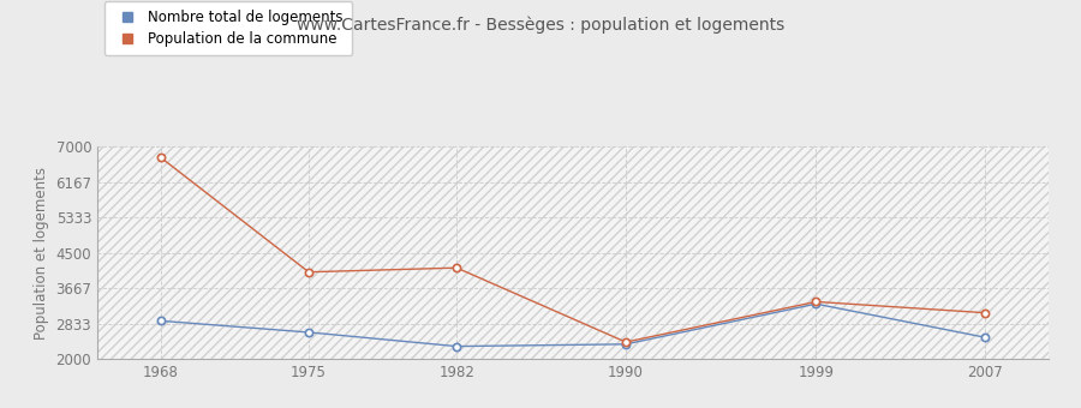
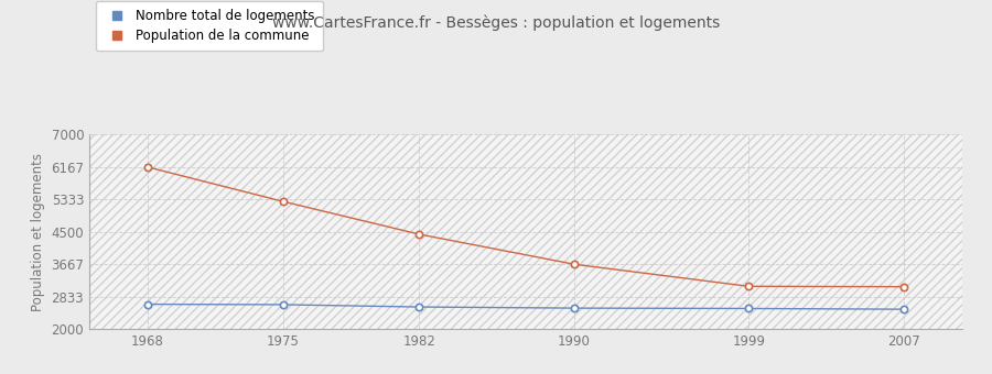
Nombre total de logements/1968: 2900 -> 2640
Population de la commune/1968: 6750 -> 6170
Population de la commune/1975: 4050 -> 5280
Nombre total de logements/1982: 2300 -> 2570
Population de la commune/1982: 4150 -> 4440
Nombre total de logements/1990: 2350 -> 2540
Population de la commune/1990: 2400 -> 3670
Nombre total de logements/1999: 3300 -> 2530
Population de la commune/1999: 3350 -> 3100
